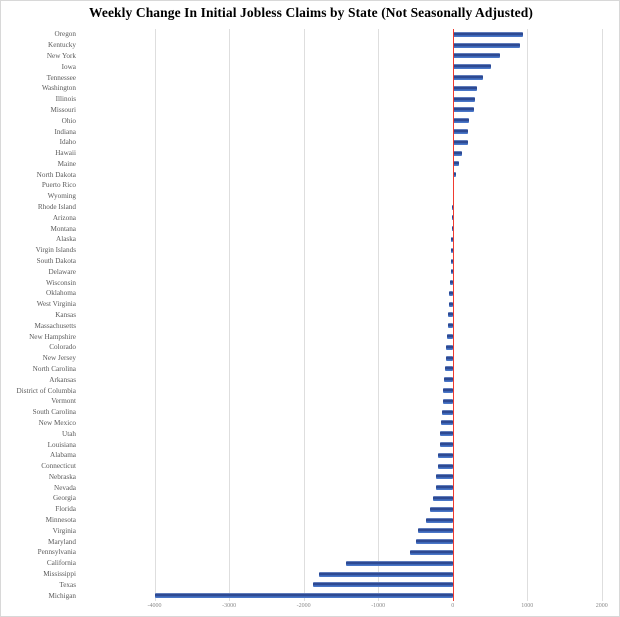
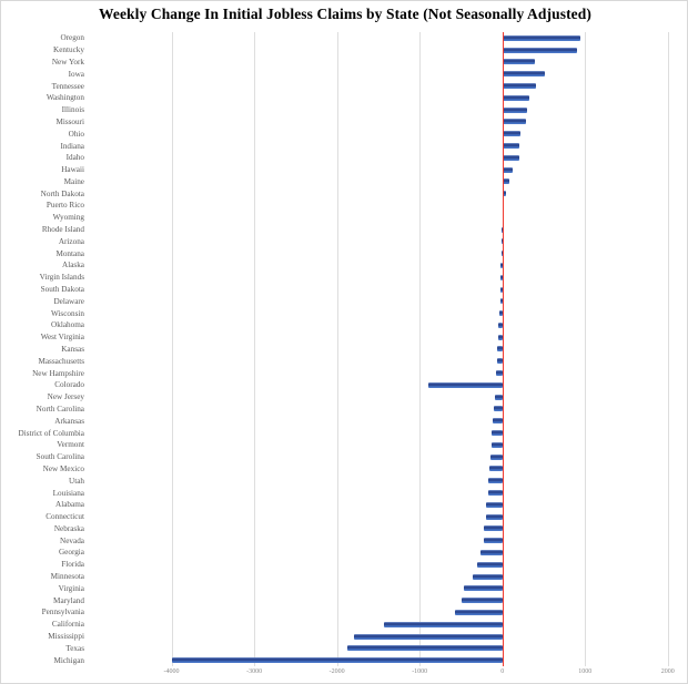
New York: 600 -> 400
Colorado: -100 -> -900
